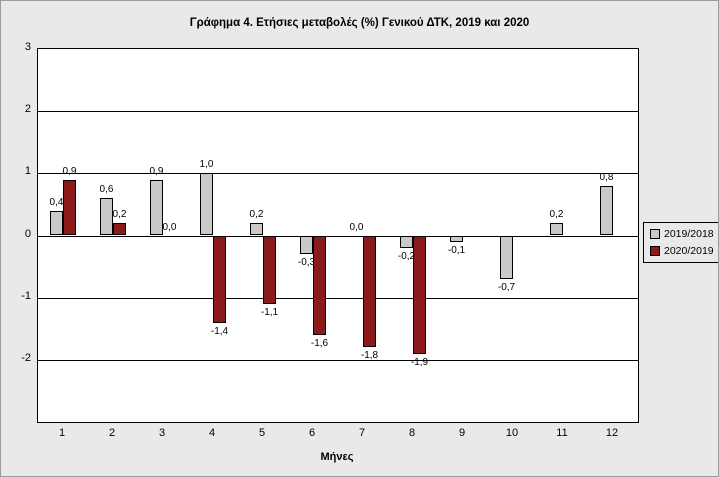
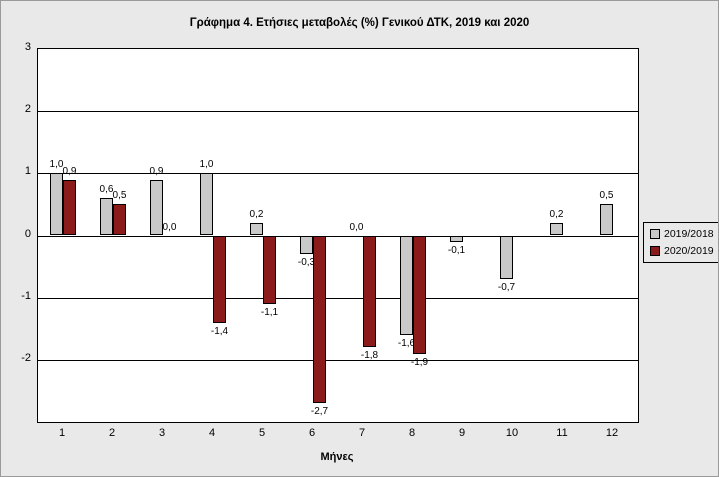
2019/2018/1: 0,4 -> 1,0
2020/2019/2: 0,2 -> 0,5
2020/2019/6: -1,6 -> -2,7
2019/2018/8: -0,2 -> -1,6
2019/2018/12: 0,8 -> 0,5
